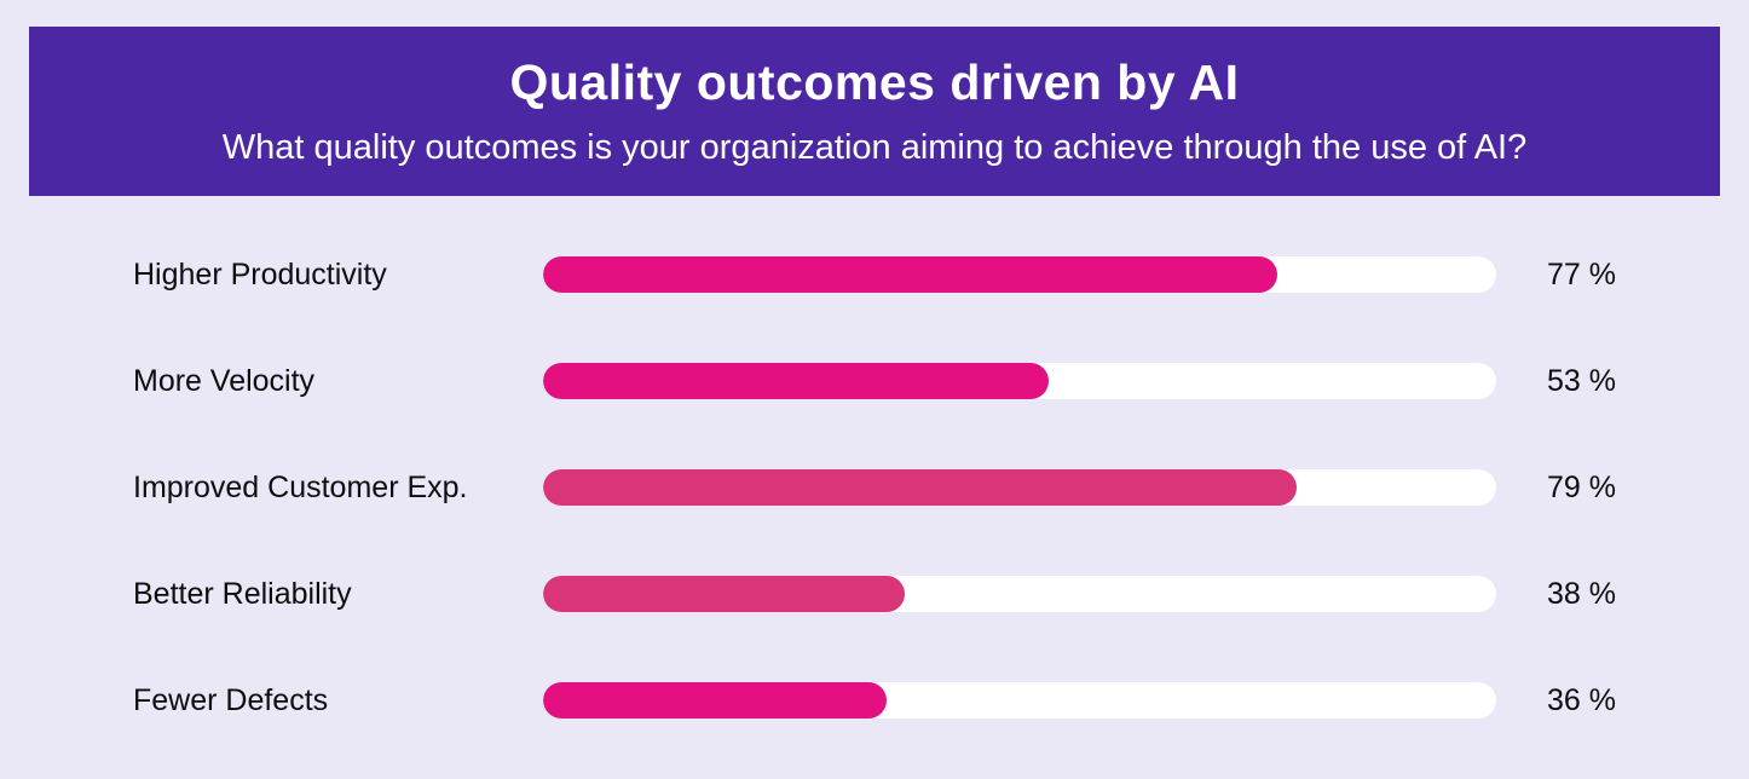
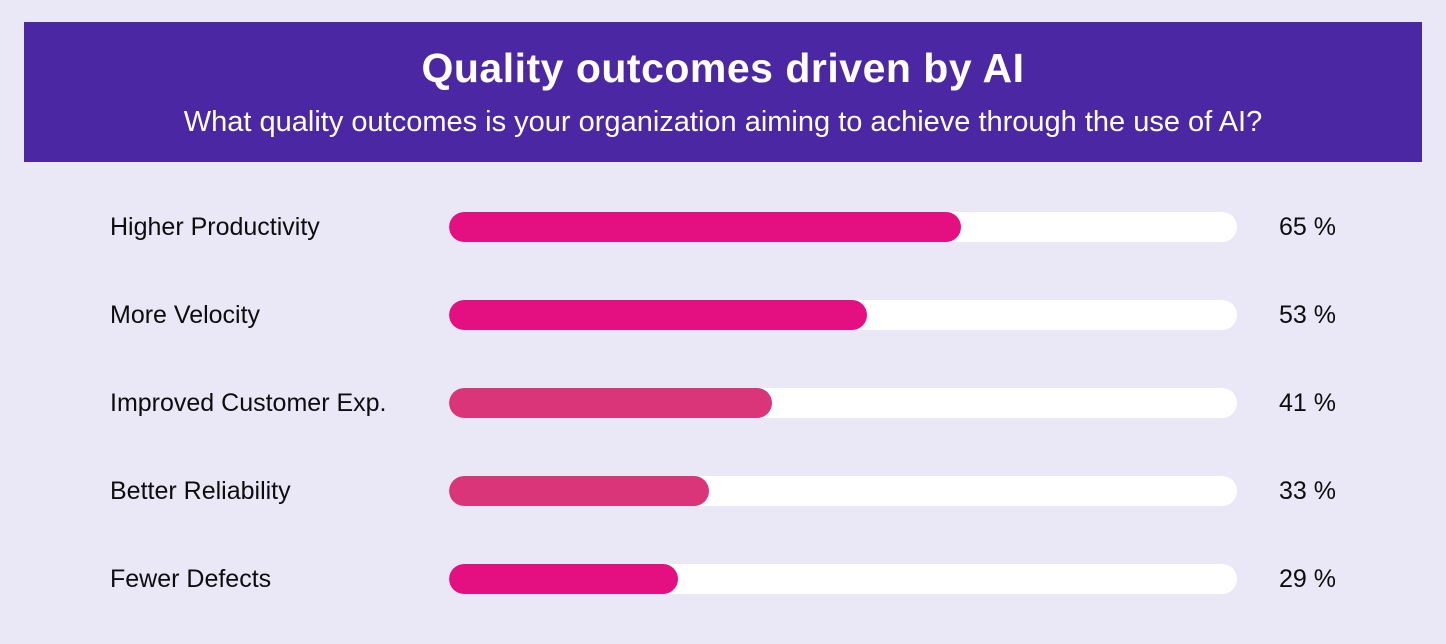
Higher Productivity: 77 -> 65
Improved Customer Exp.: 79 -> 41
Better Reliability: 38 -> 33
Fewer Defects: 36 -> 29
